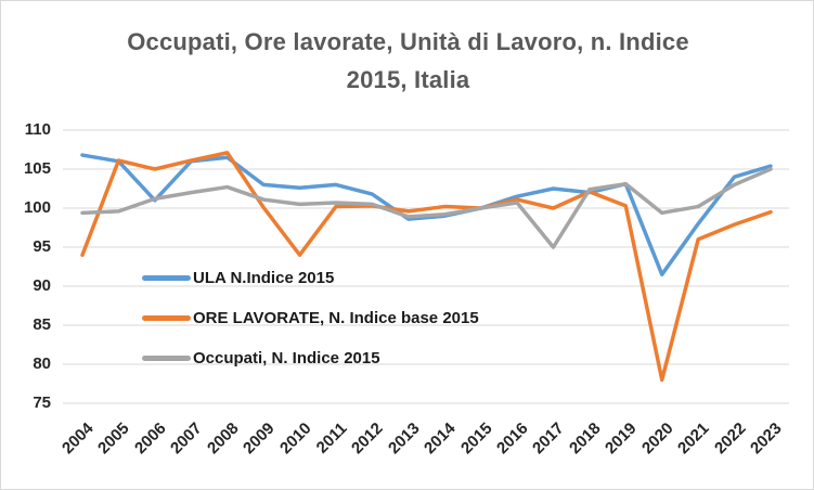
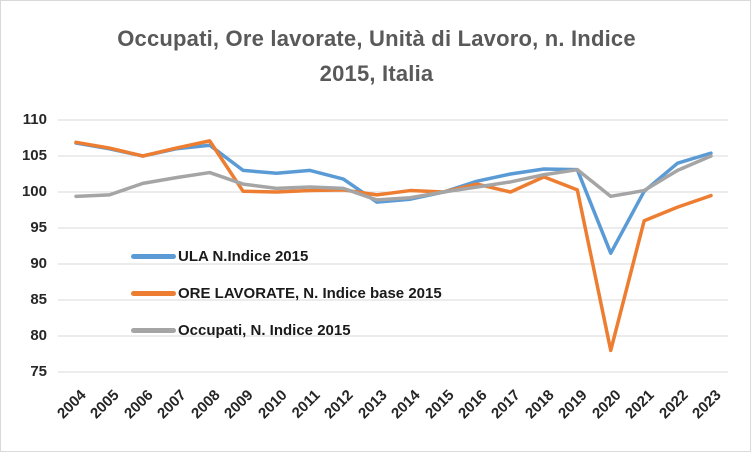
ORE LAVORATE, N. Indice base 2015/2004: 94 -> 107
ULA N.Indice 2015/2006: 101 -> 105
ORE LAVORATE, N. Indice base 2015/2010: 94 -> 100
Occupati, N. Indice 2015/2017: 95 -> 101
ULA N.Indice 2015/2018: 102 -> 103
ULA N.Indice 2015/2021: 98 -> 100
